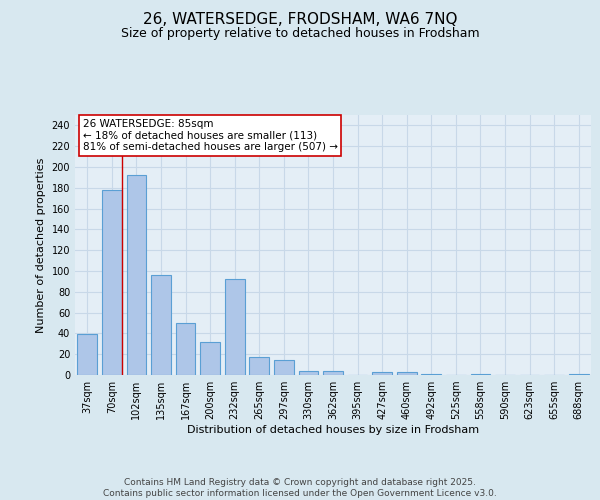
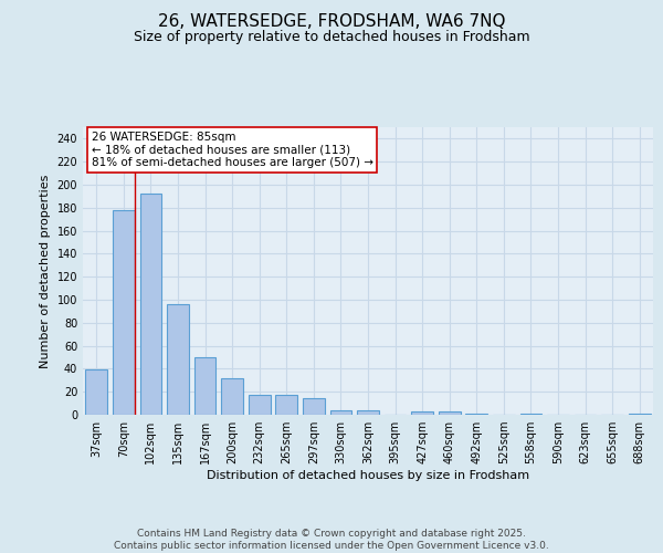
232sqm: 92 -> 17
